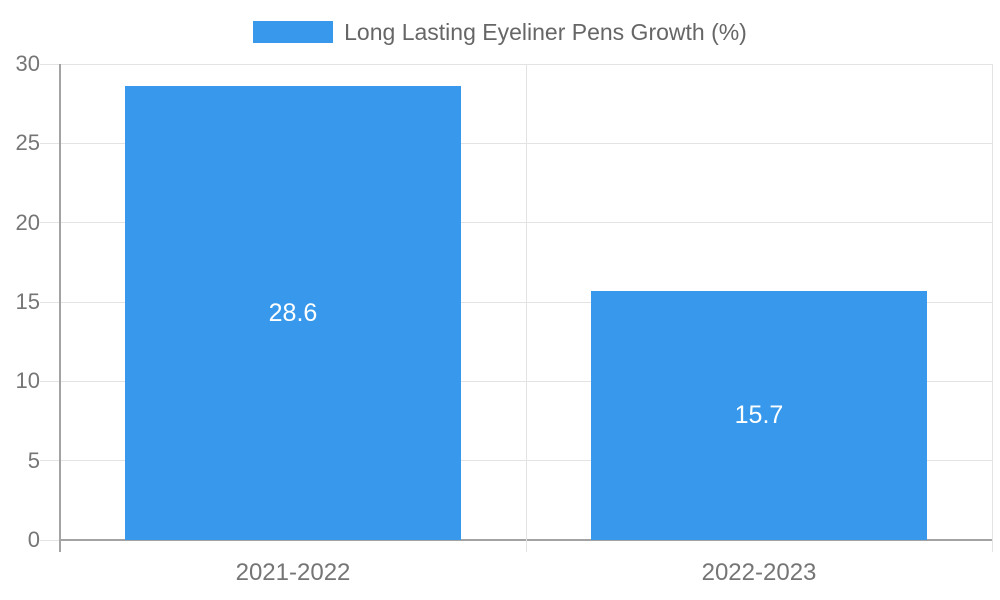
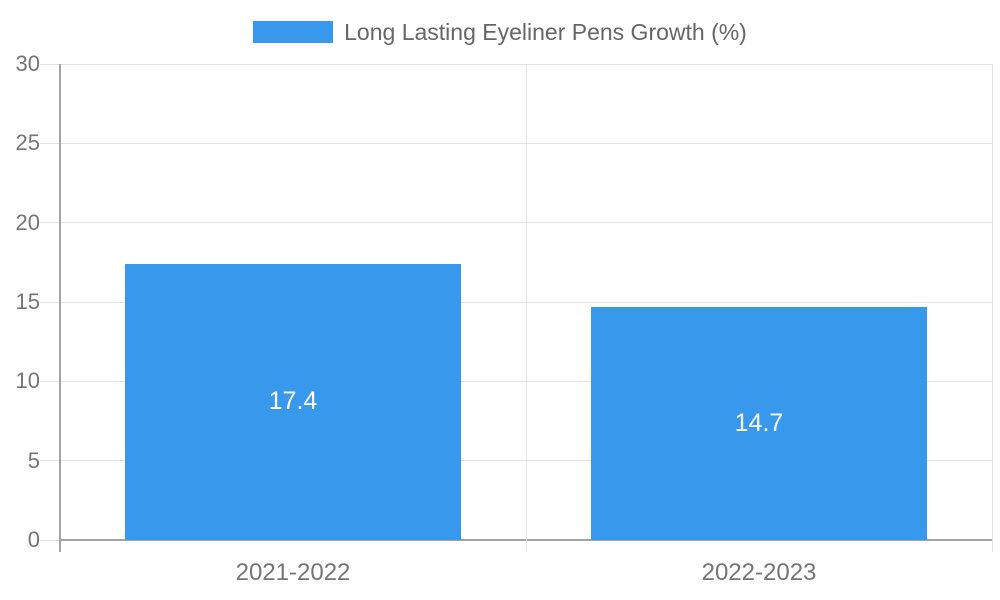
2021-2022: 28.6 -> 17.4
2022-2023: 15.7 -> 14.7
